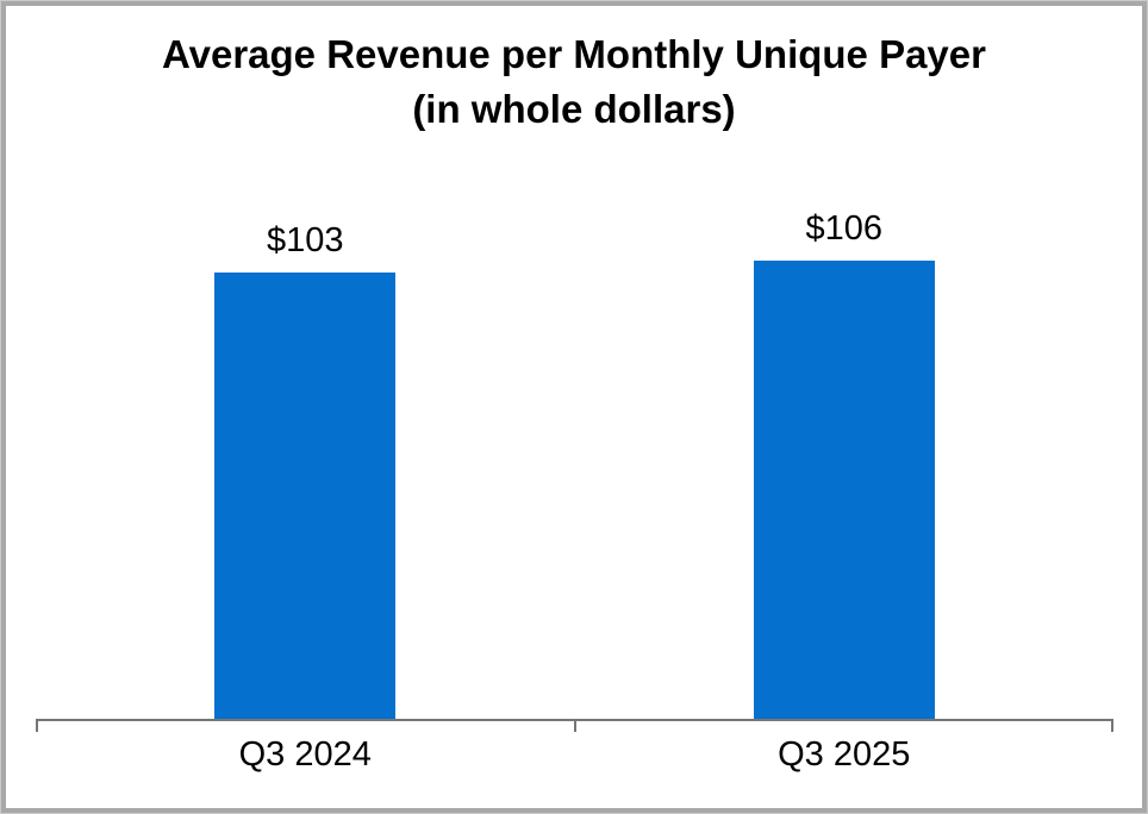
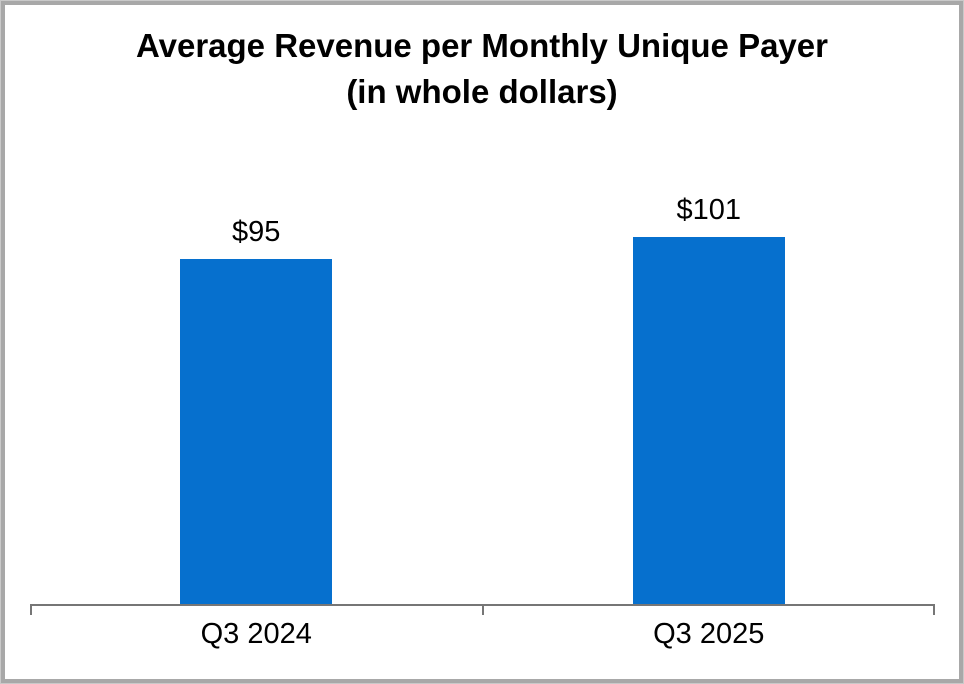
Q3 2024: $103 -> $95
Q3 2025: $106 -> $101
